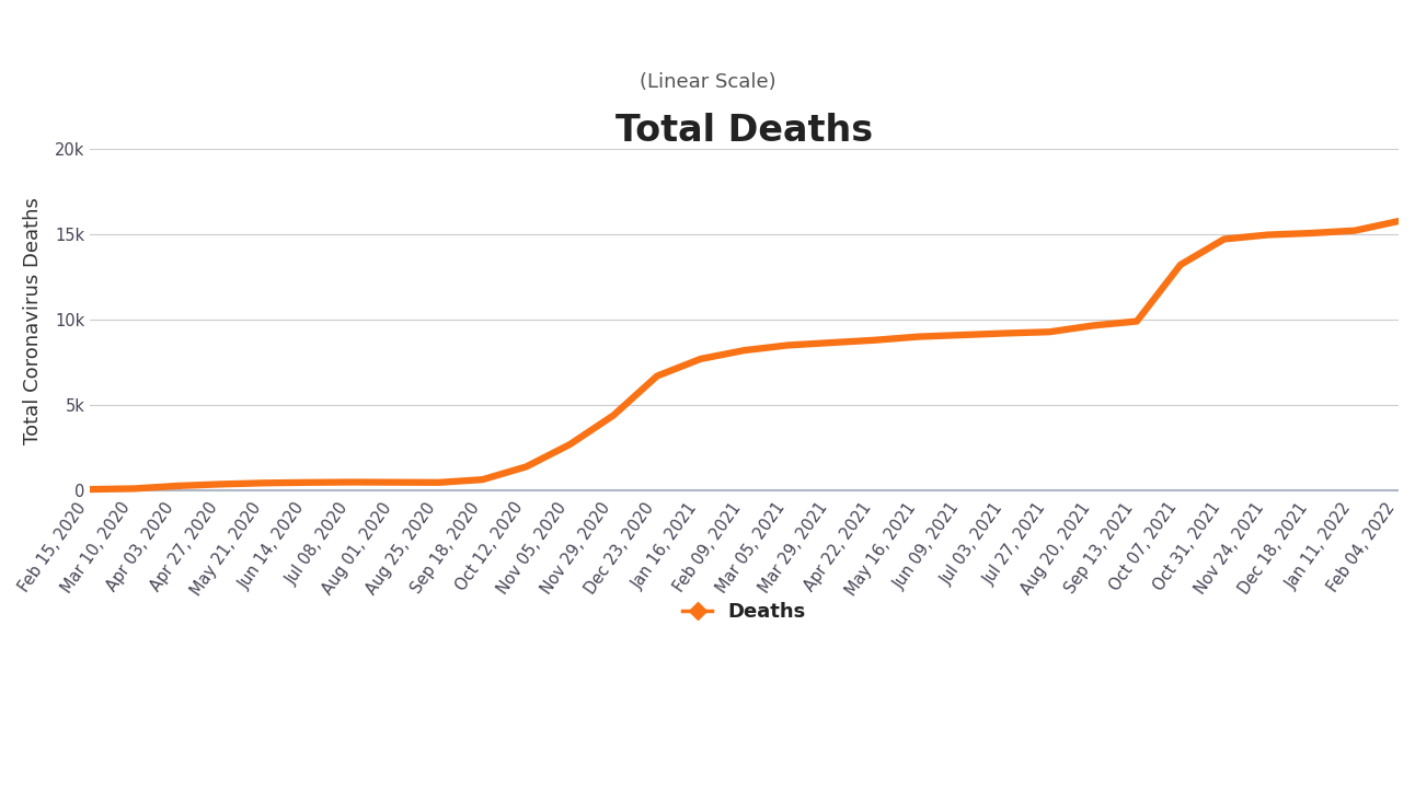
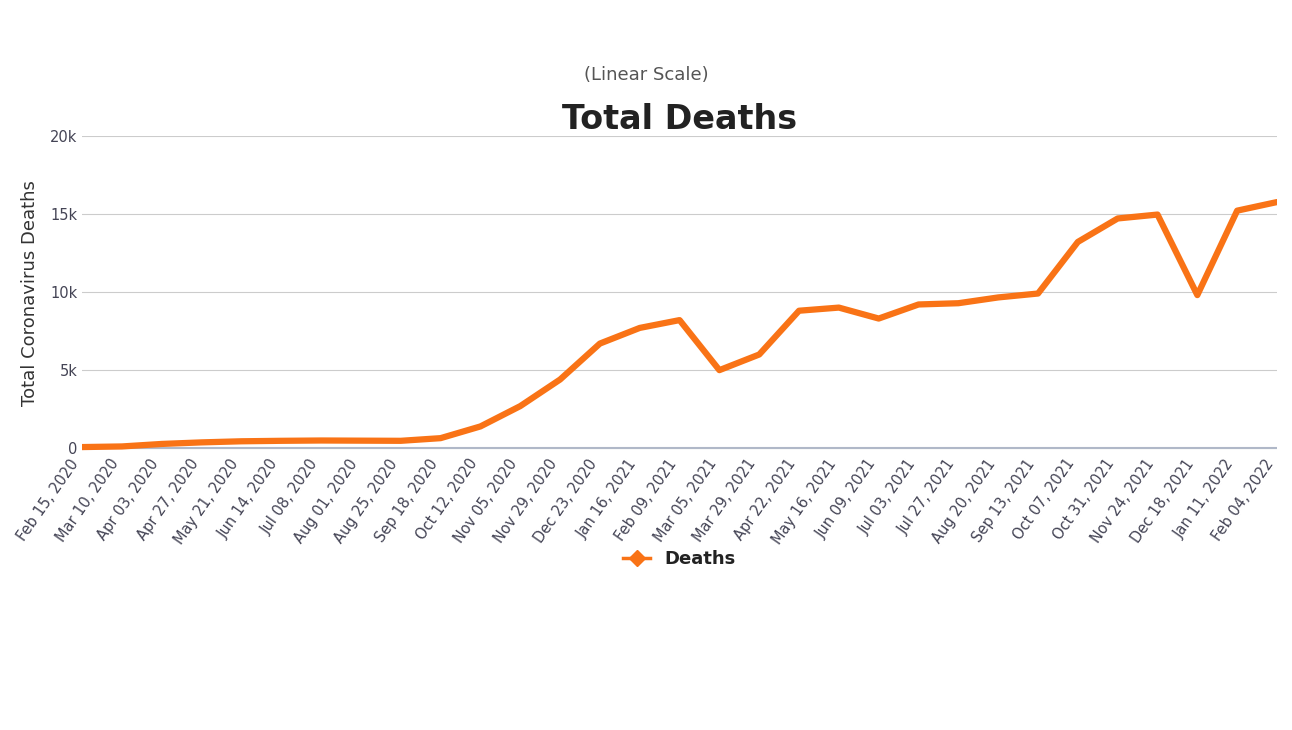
Mar 05, 2021: 8.5k -> 5.0k
Mar 29, 2021: 8.6k -> 6.0k
Jun 09, 2021: 9.1k -> 8.3k
Dec 18, 2021: 15.0k -> 9.8k
